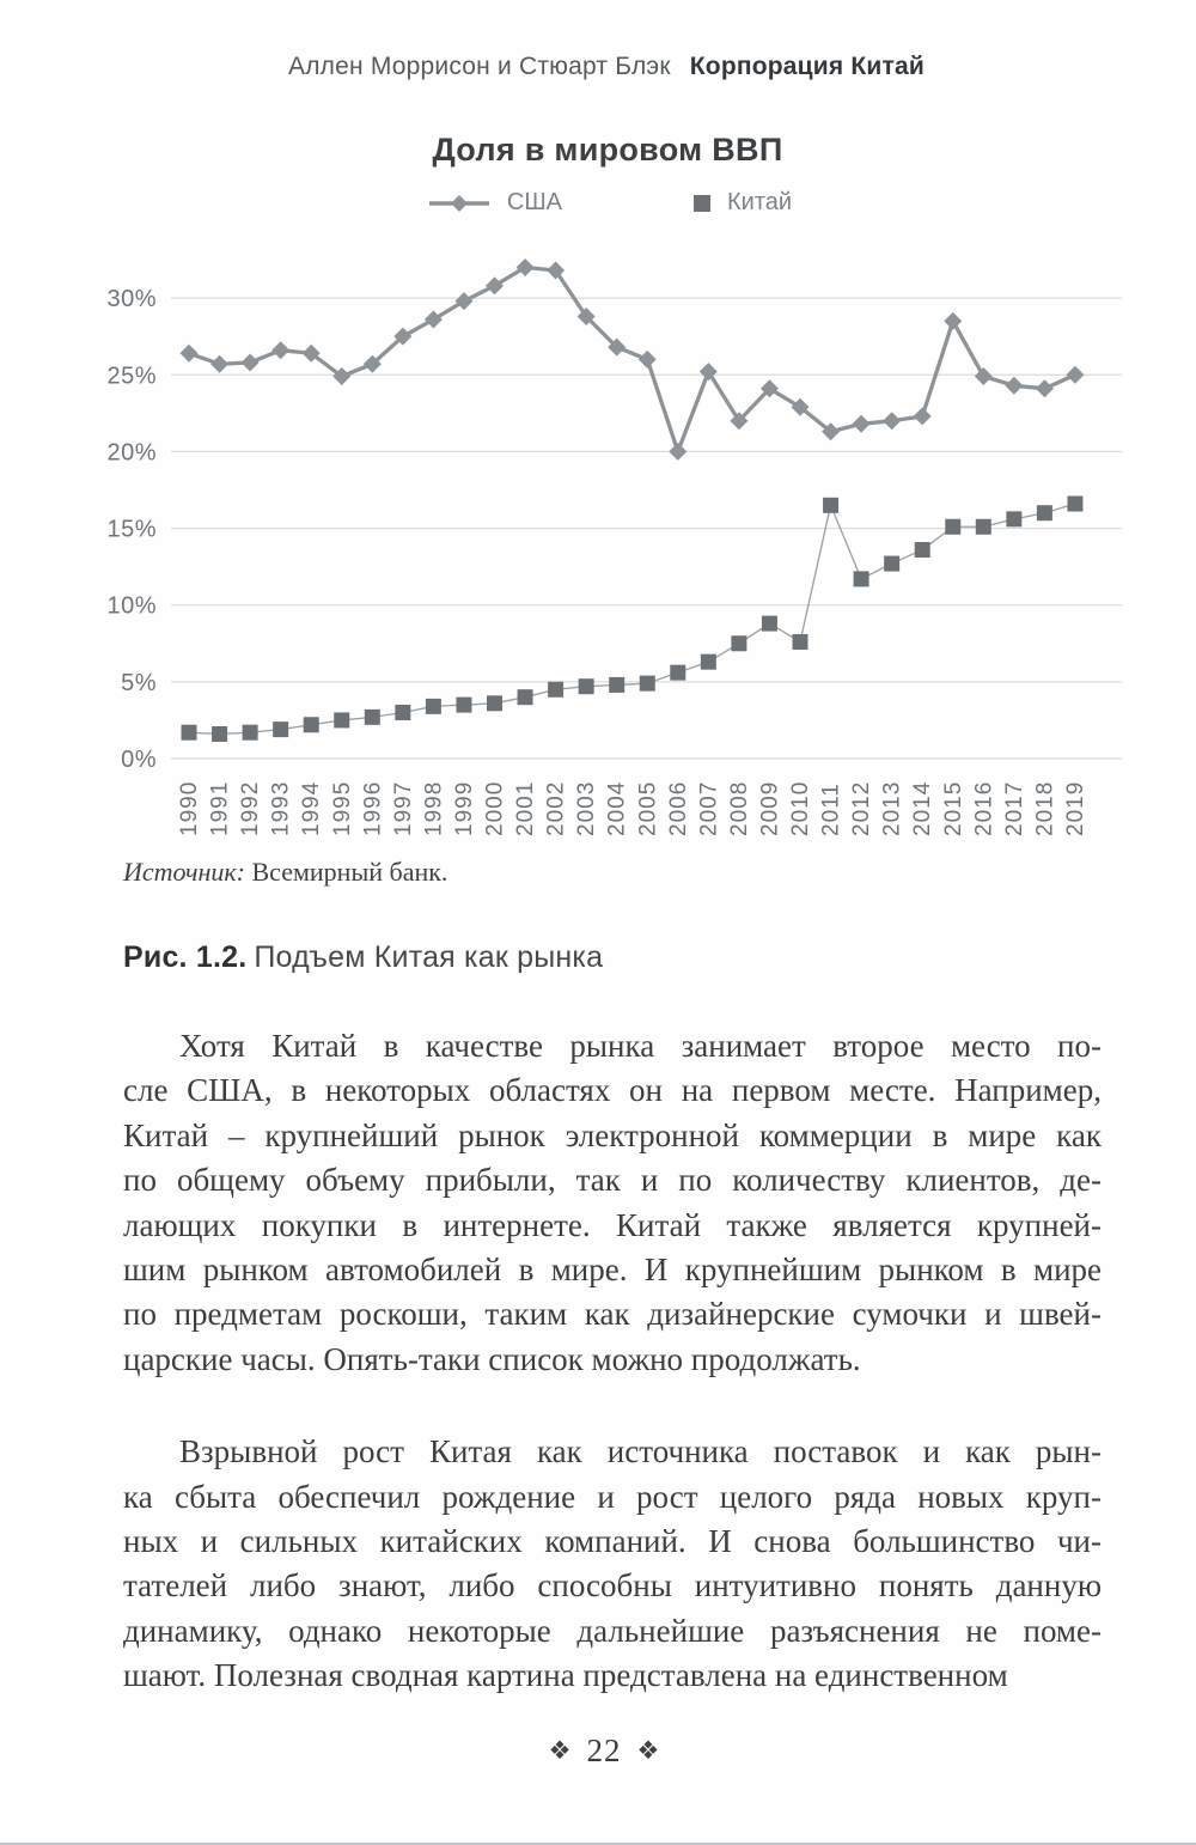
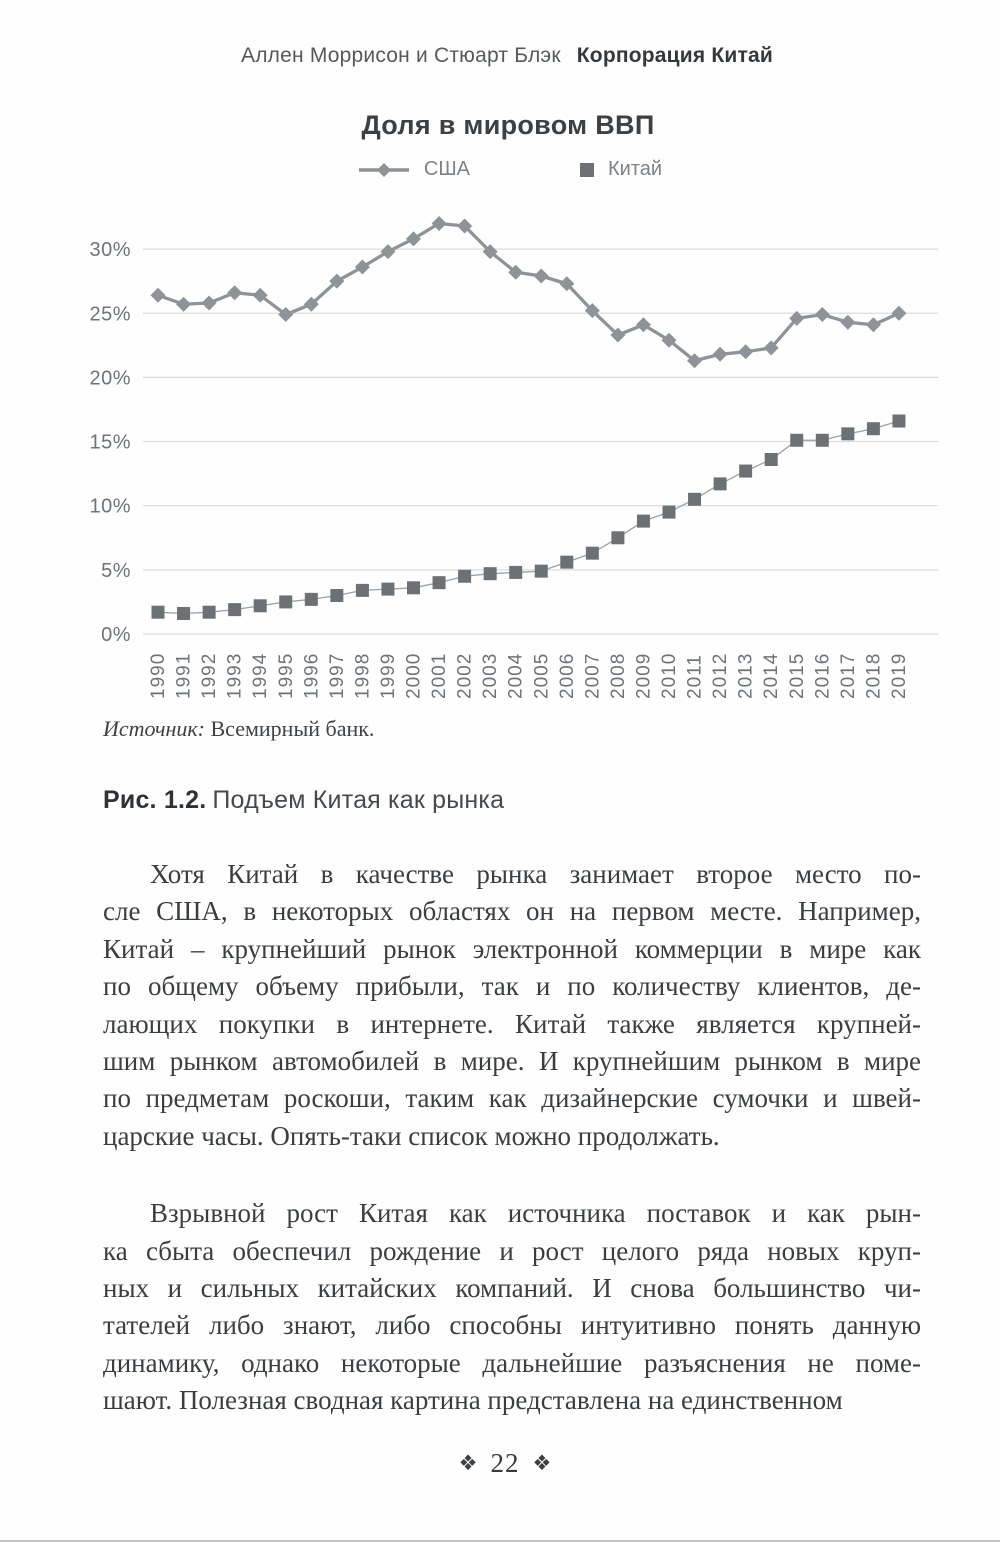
США/2003: 28.8% -> 29.8%
США/2004: 26.8% -> 28.2%
США/2005: 26.0% -> 27.9%
США/2006: 20.0% -> 27.3%
США/2008: 22.0% -> 23.3%
Китай/2010: 7.6% -> 9.5%
Китай/2011: 16.5% -> 10.5%
США/2015: 28.5% -> 24.6%
